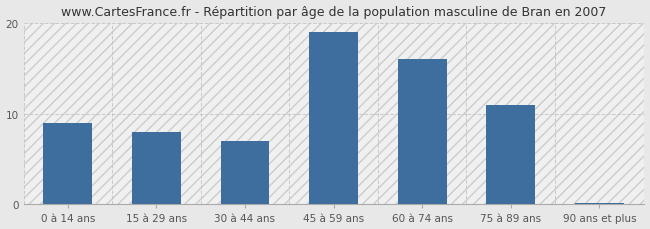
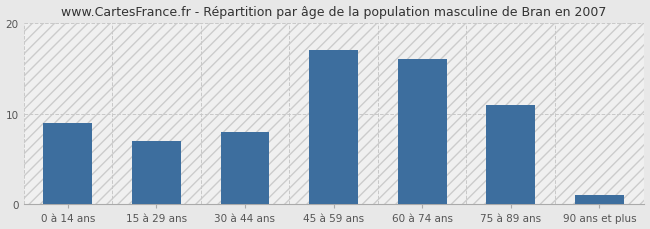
15 à 29 ans: 8.0 -> 7.0
30 à 44 ans: 7.0 -> 8.0
45 à 59 ans: 19.0 -> 17.0
90 ans et plus: 0.2 -> 1.0
